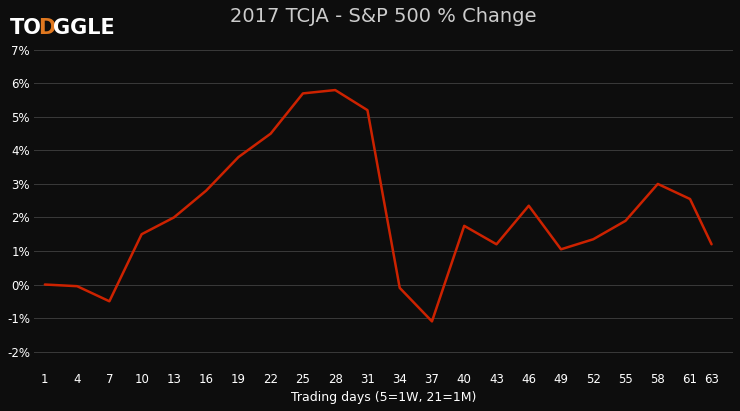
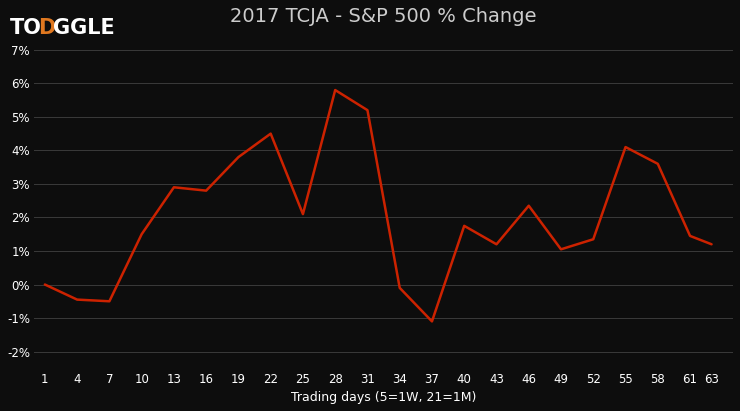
4: -0.05% -> -0.45%
13: 2.00% -> 2.90%
25: 5.70% -> 2.10%
55: 1.90% -> 4.10%
58: 3.00% -> 3.60%
61: 2.55% -> 1.45%
